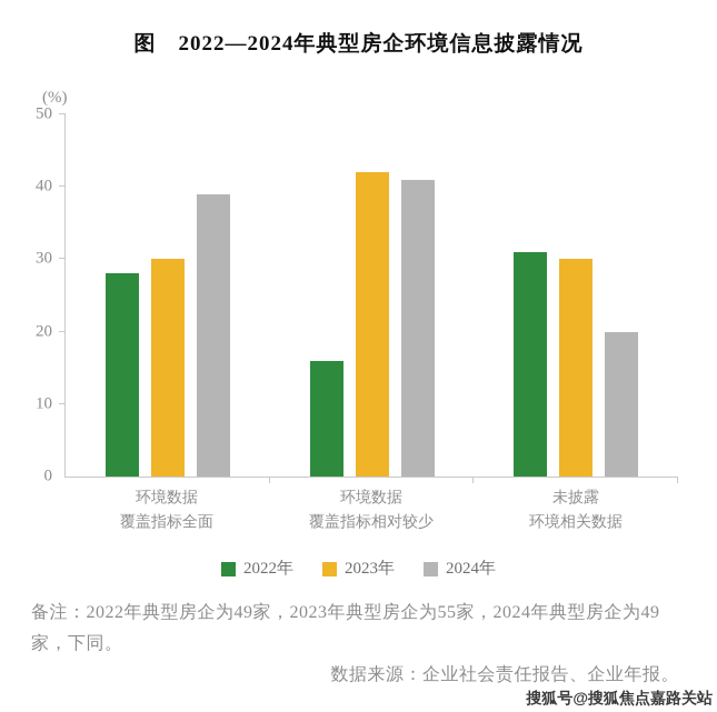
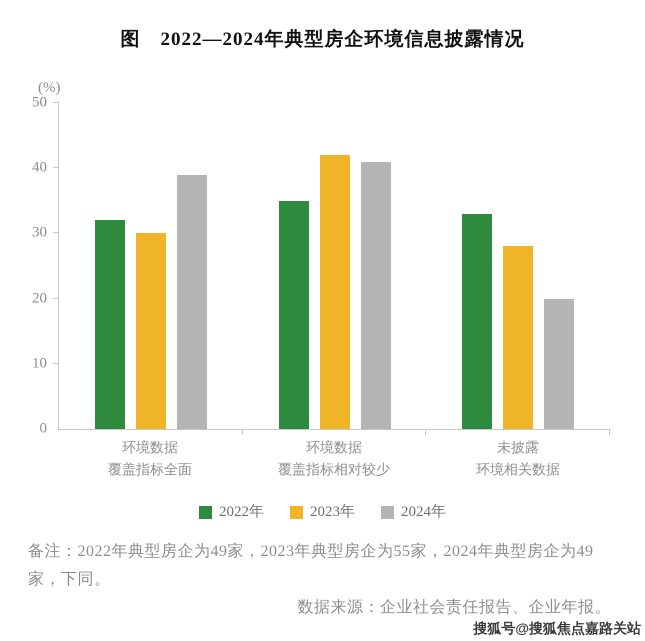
2022年/环境数据 覆盖指标全面: 28 -> 32
2022年/环境数据 覆盖指标相对较少: 16 -> 35
2022年/未披露 环境相关数据: 31 -> 33
2023年/未披露 环境相关数据: 30 -> 28
